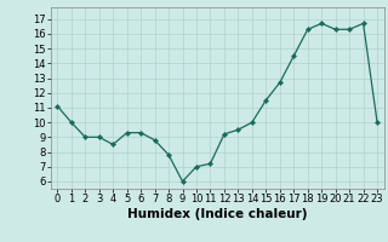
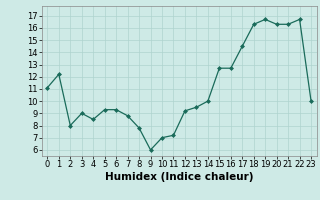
1: 10.0 -> 12.2
2: 9.0 -> 8.0
15: 11.5 -> 12.7
